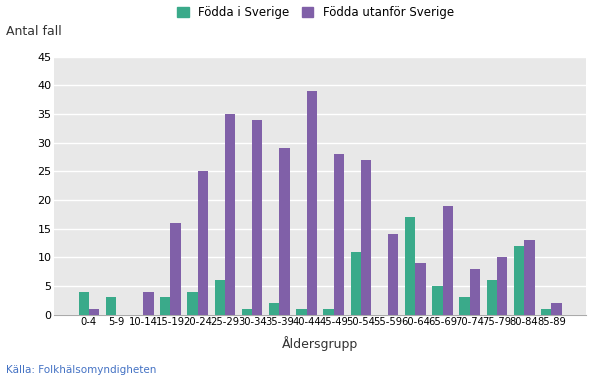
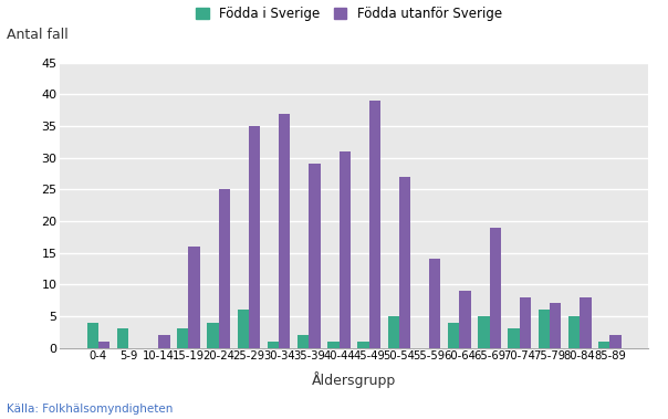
Födda utanför Sverige/10-14: 4 -> 2
Födda utanför Sverige/30-34: 34 -> 37
Födda utanför Sverige/40-44: 39 -> 31
Födda utanför Sverige/45-49: 28 -> 39
Födda i Sverige/50-54: 11 -> 5
Födda i Sverige/60-64: 17 -> 4
Födda utanför Sverige/75-79: 10 -> 7
Födda i Sverige/80-84: 12 -> 5
Födda utanför Sverige/80-84: 13 -> 8
